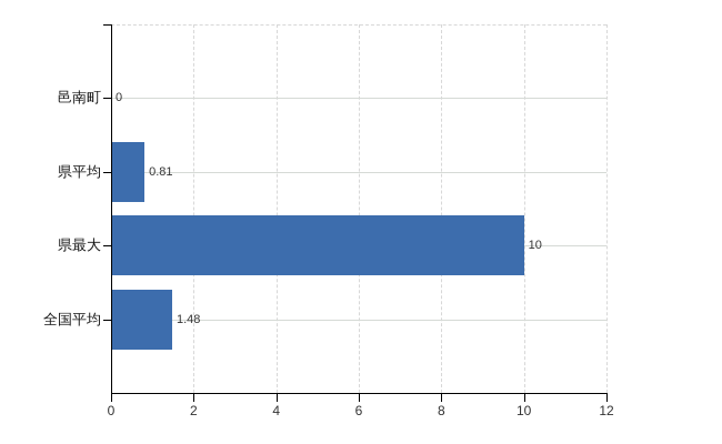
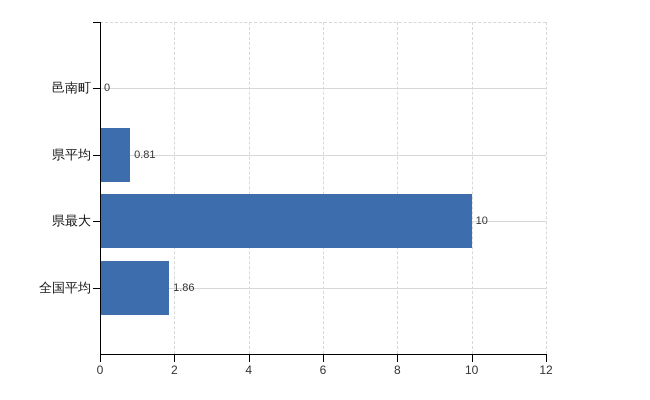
全国平均: 1.48 -> 1.86
